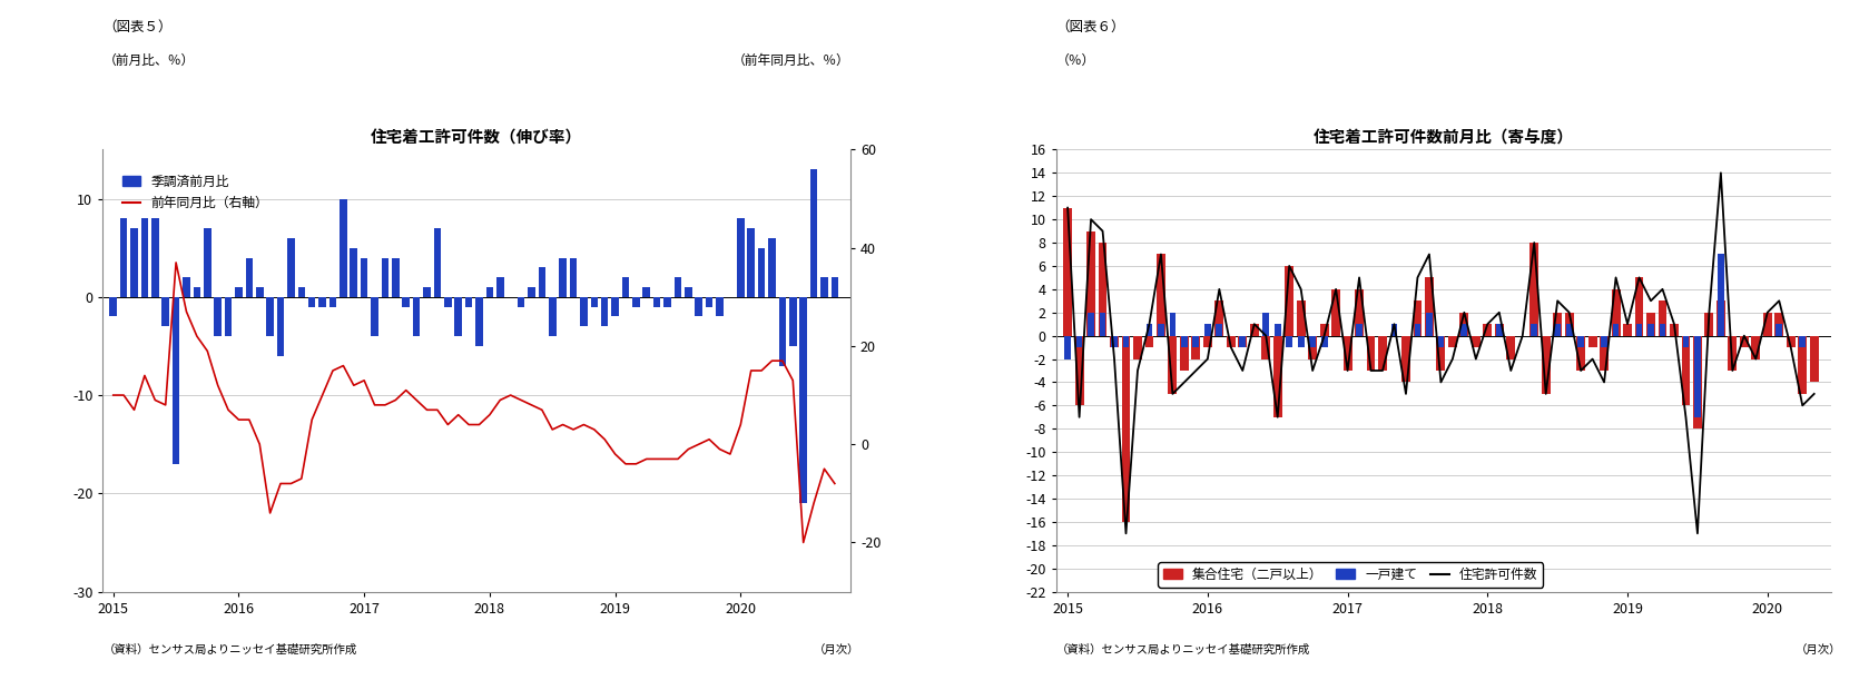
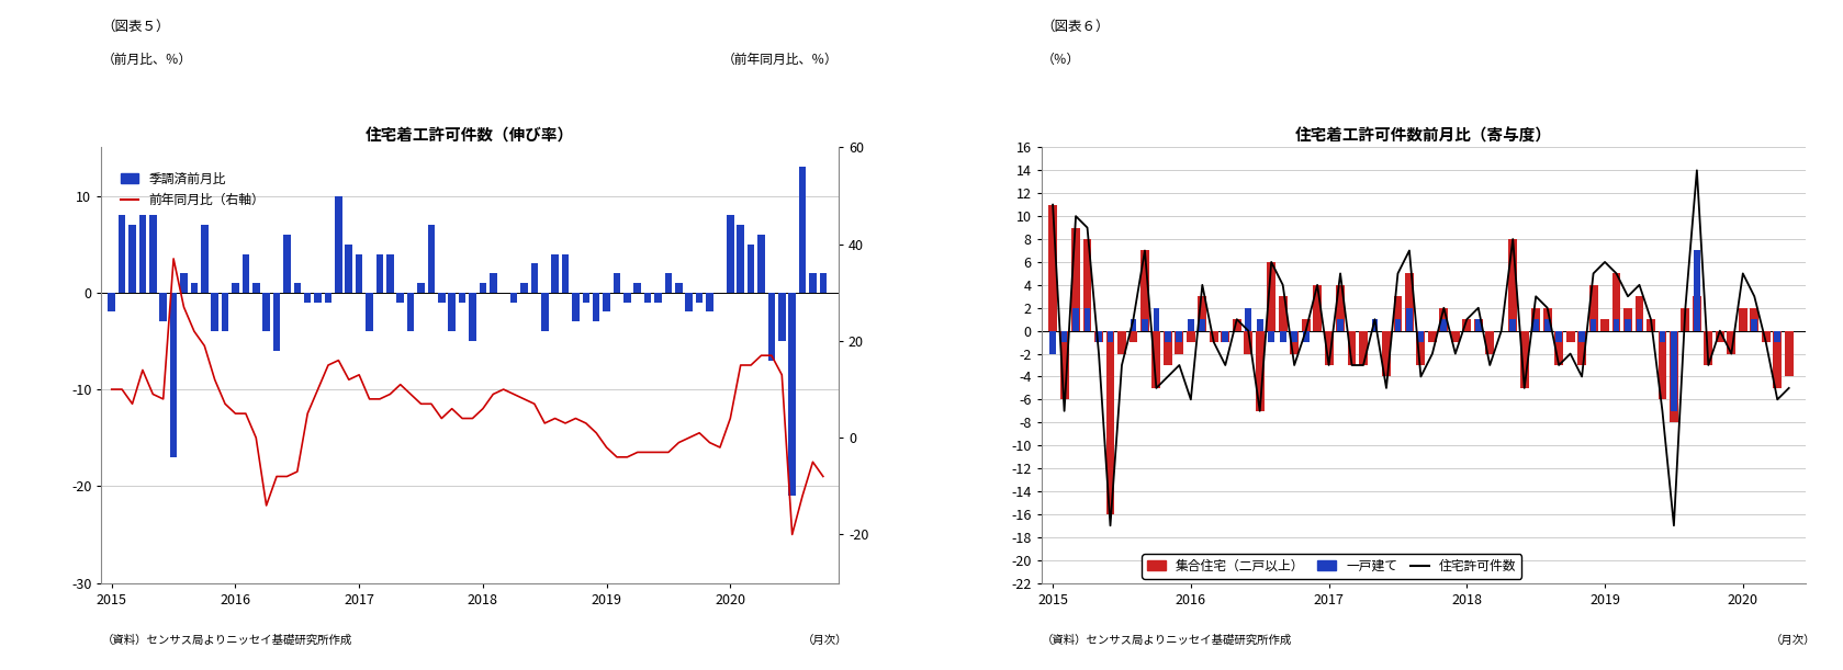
住宅着工許可件数前月比（寄与度）/住宅許可件数/2016: -2 -> -6
住宅着工許可件数前月比（寄与度）/住宅許可件数/2019: 1 -> 6
住宅着工許可件数前月比（寄与度）/住宅許可件数/2020: 2 -> 5
